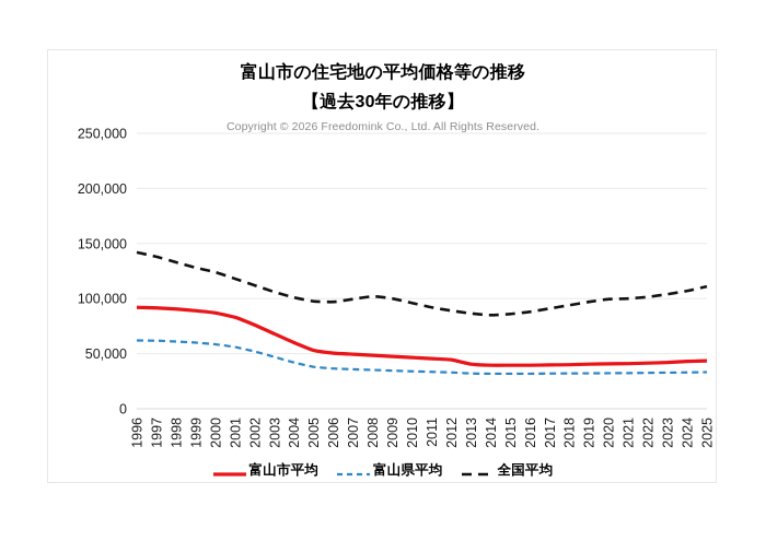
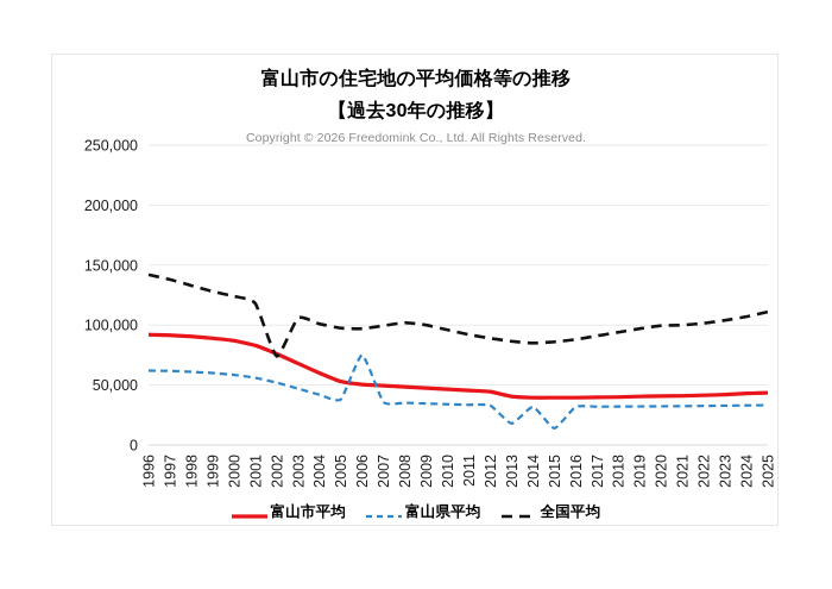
全国平均/2002: 112000 -> 74000
富山県平均/2006: 36000 -> 75000
富山県平均/2013: 32000 -> 18000
富山県平均/2015: 32000 -> 14000
